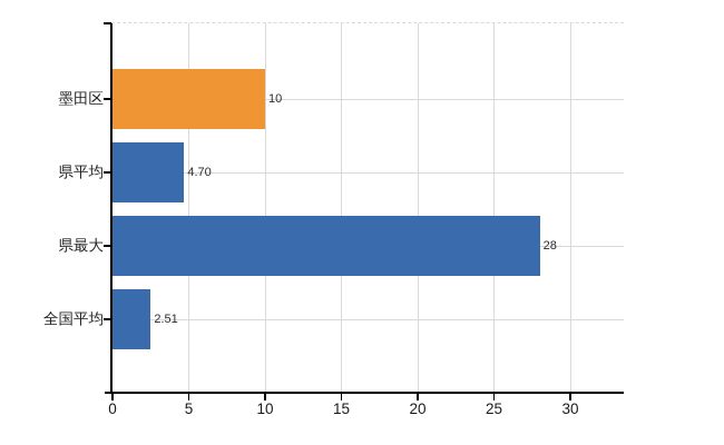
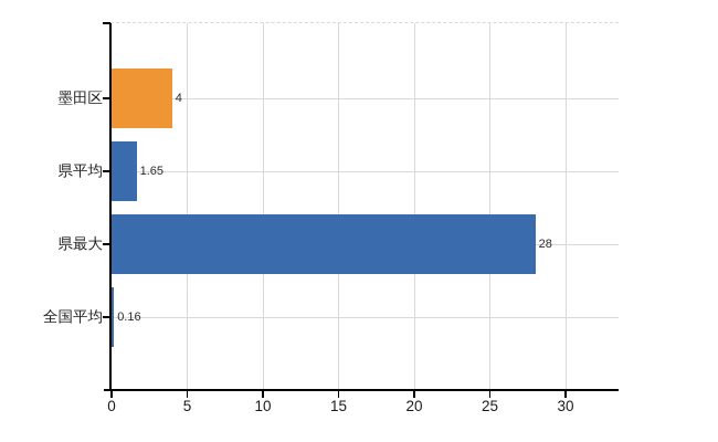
墨田区: 10 -> 4
県平均: 4.70 -> 1.65
全国平均: 2.51 -> 0.16
